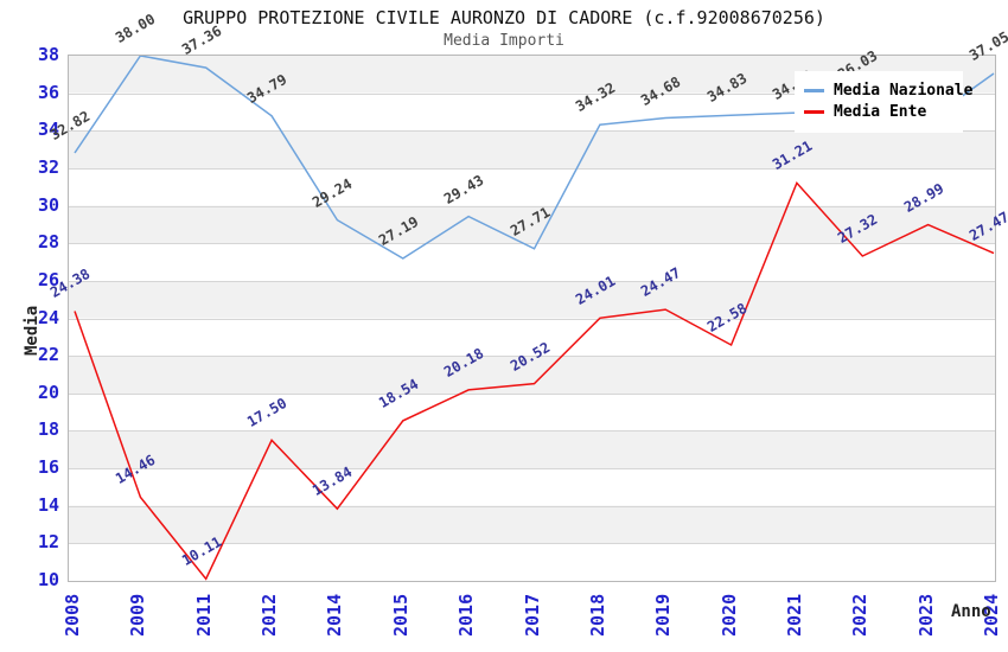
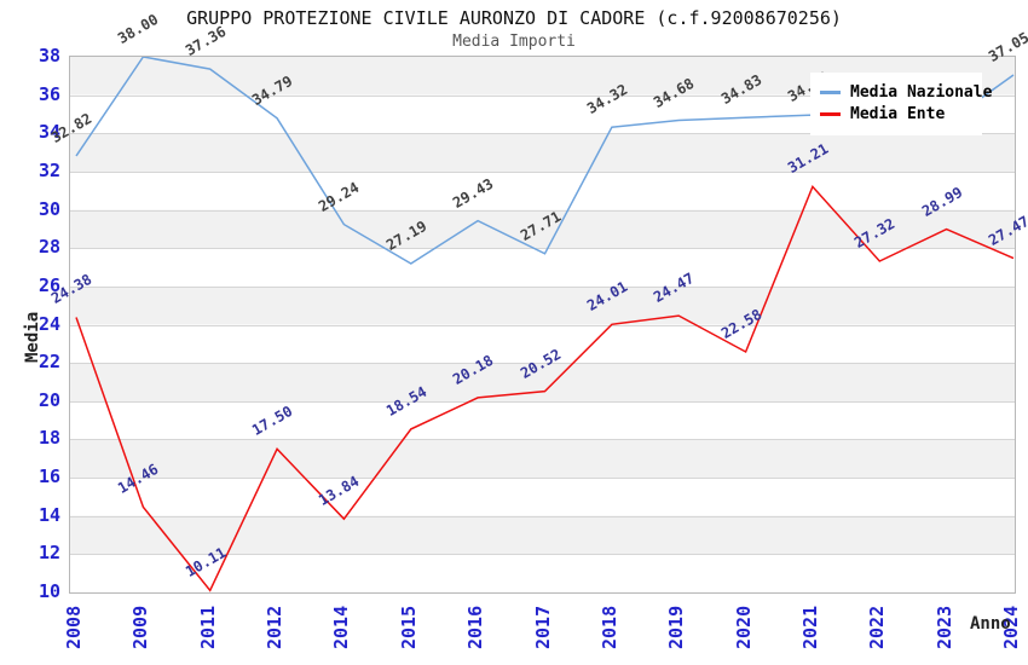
Media Nazionale/2022: 36.03 -> 34.80
